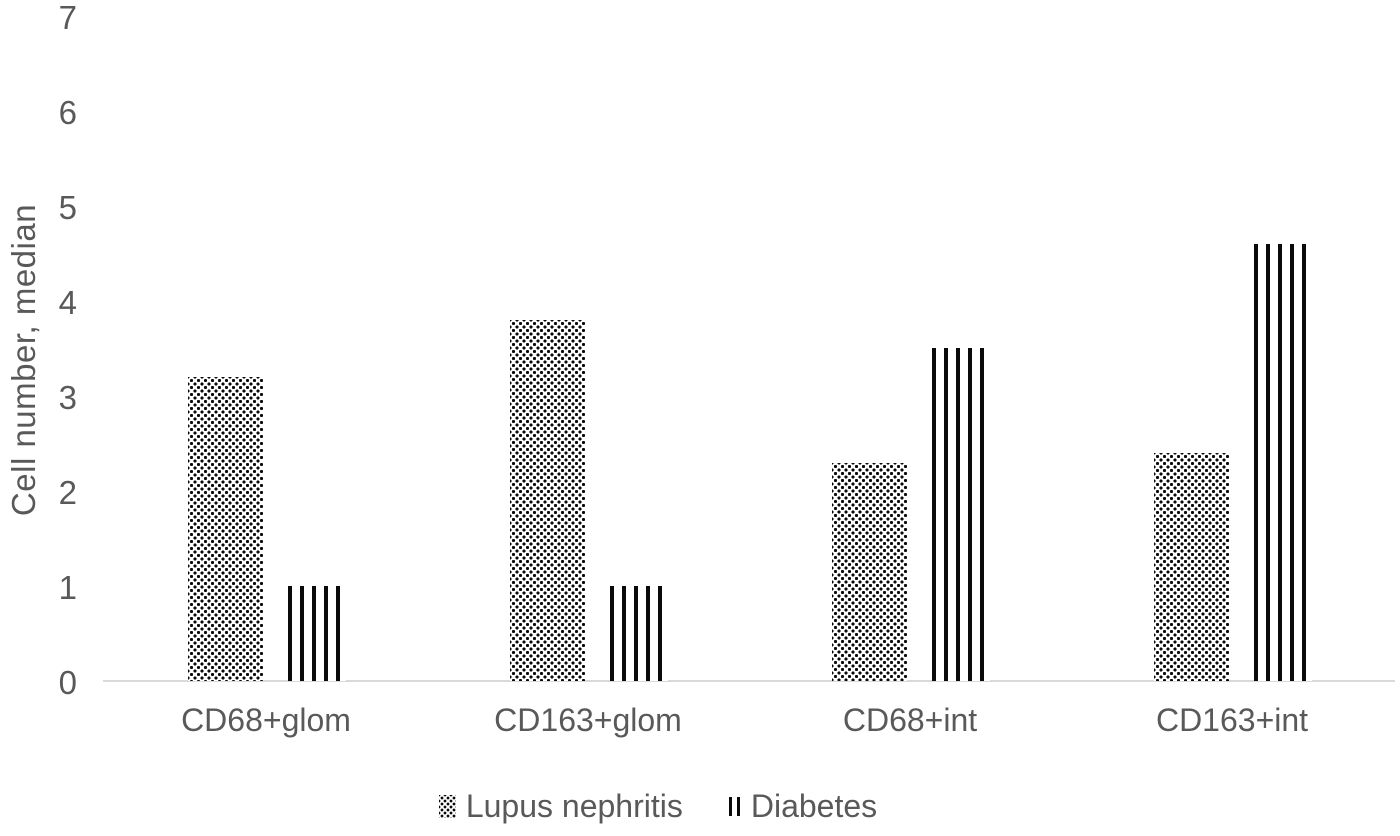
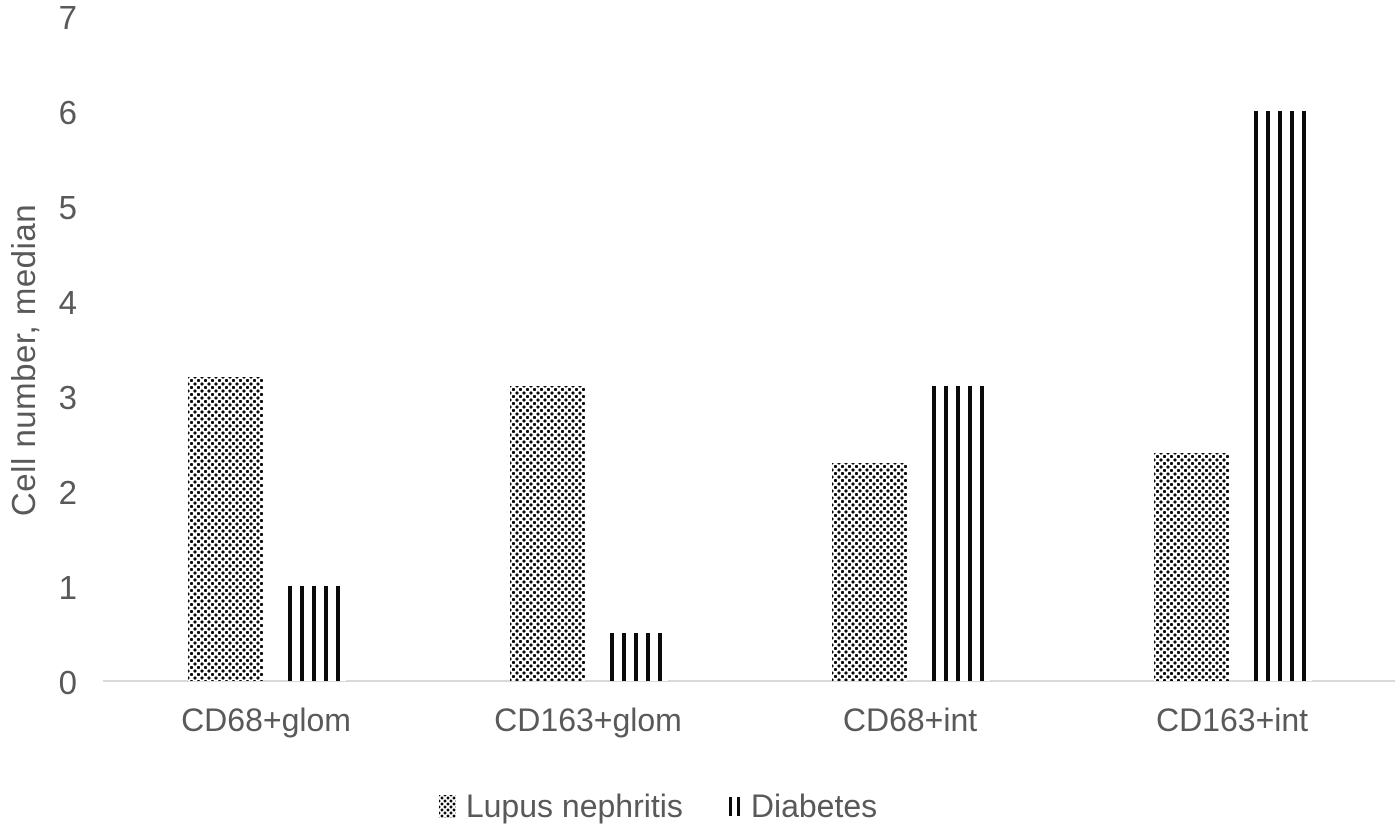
Lupus nephritis/CD163+glom: 3.8 -> 3.1
Diabetes/CD163+glom: 1.0 -> 0.5
Diabetes/CD68+int: 3.5 -> 3.1
Diabetes/CD163+int: 4.6 -> 6.0
